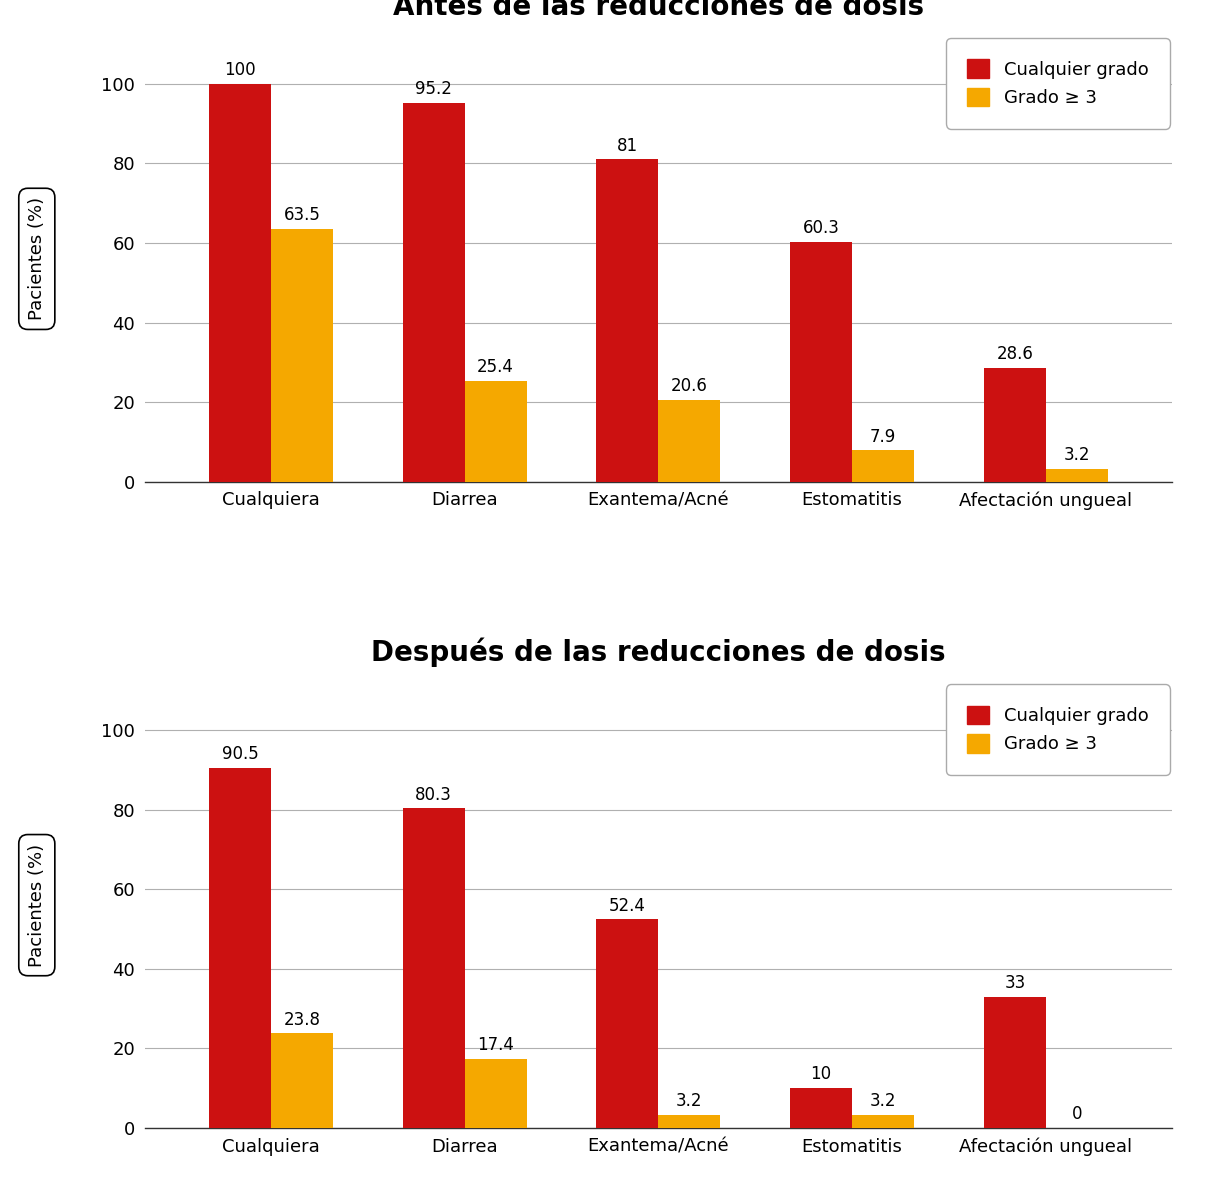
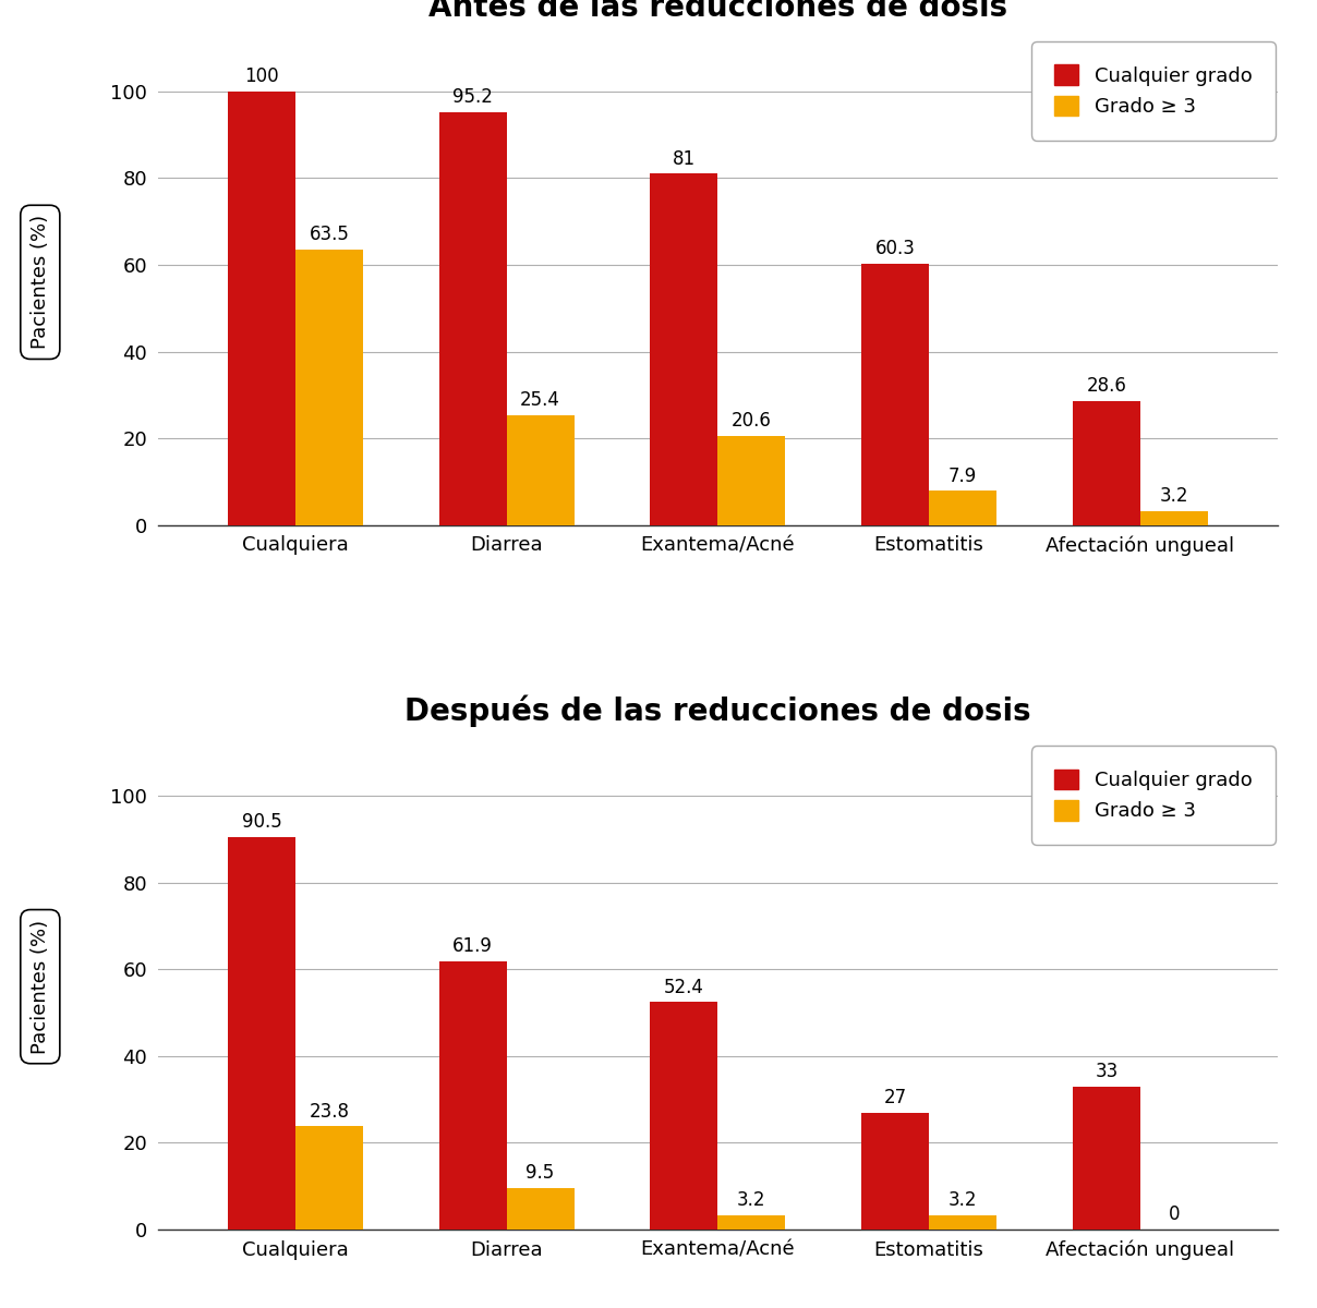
Después de las reducciones de dosis/Cualquier grado/Diarrea: 80.3 -> 61.9
Después de las reducciones de dosis/Grado ≥ 3/Diarrea: 17.4 -> 9.5
Después de las reducciones de dosis/Cualquier grado/Estomatitis: 10 -> 27
